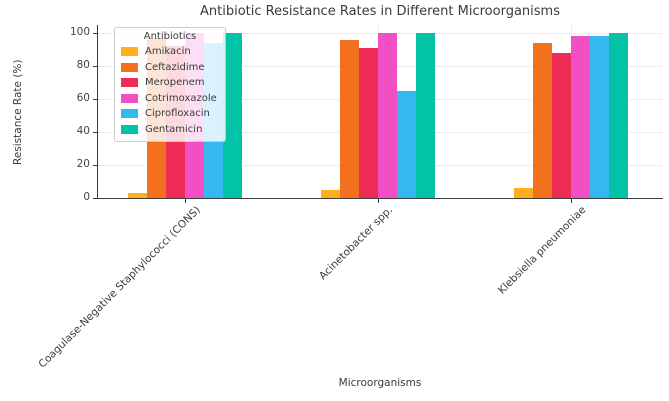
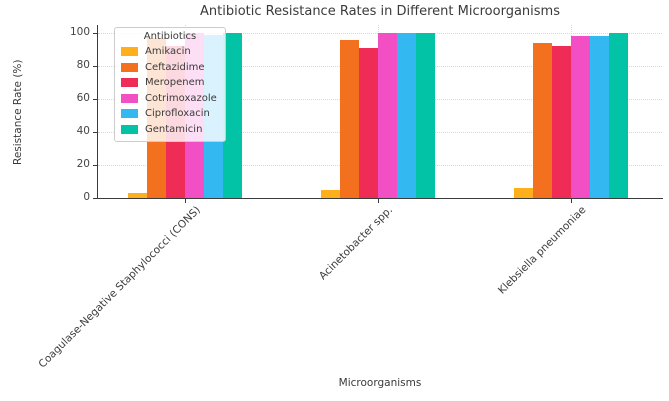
Ciprofloxacin/Coagulase-Negative Staphylococci (CONS): 94 -> 99
Ciprofloxacin/Acinetobacter spp.: 65 -> 100
Meropenem/Klebsiella pneumoniae: 88 -> 92
